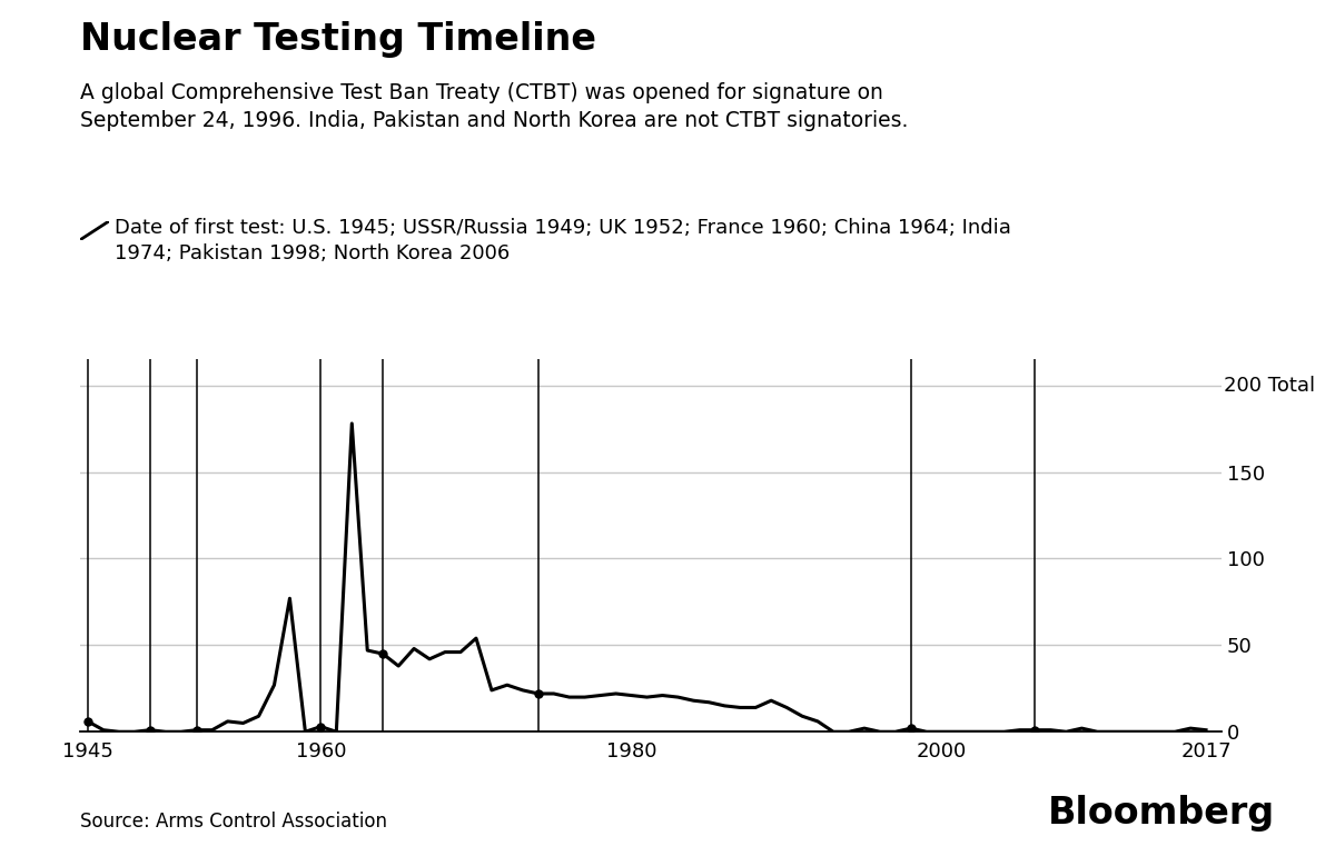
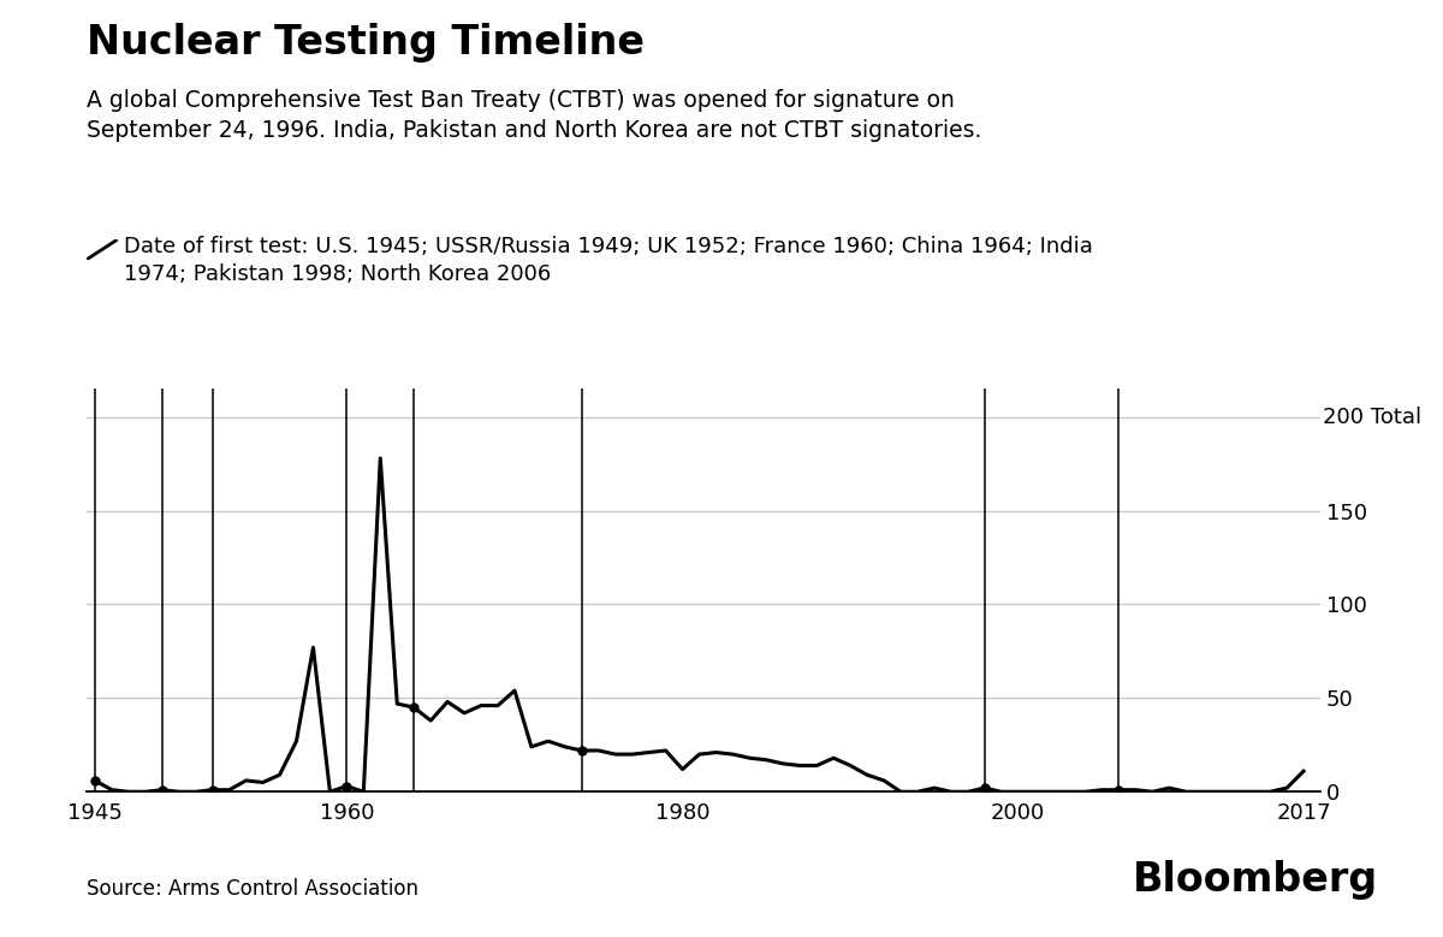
1980: 21 -> 12
2017: 1 -> 11
